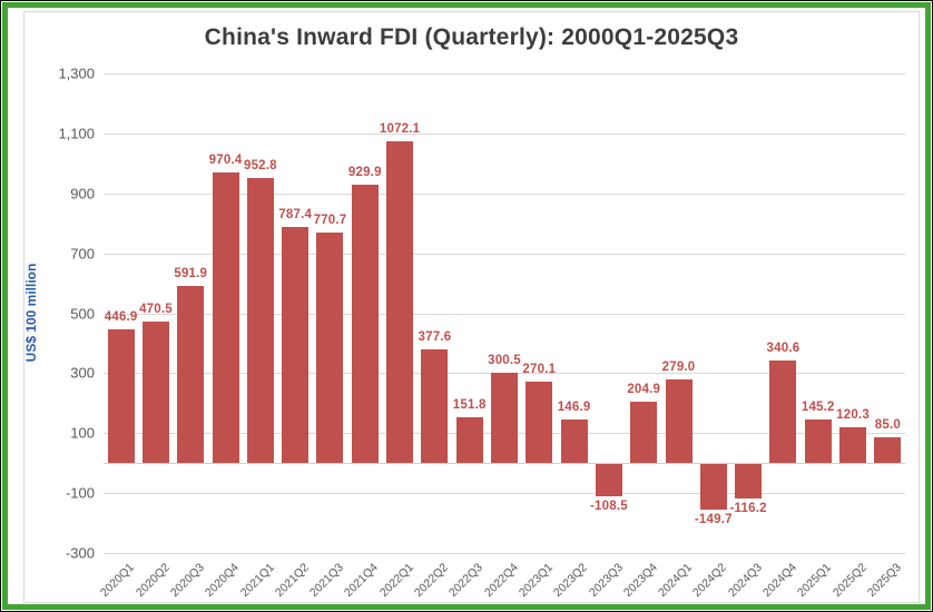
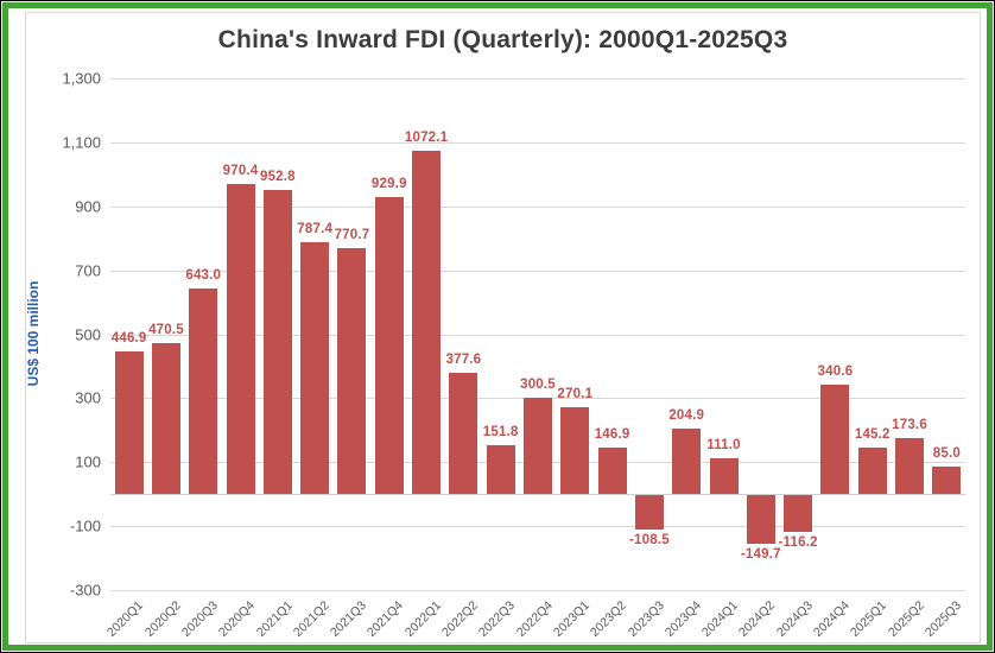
2020Q3: 591.9 -> 643.0
2024Q1: 279.0 -> 111.0
2025Q2: 120.3 -> 173.6
